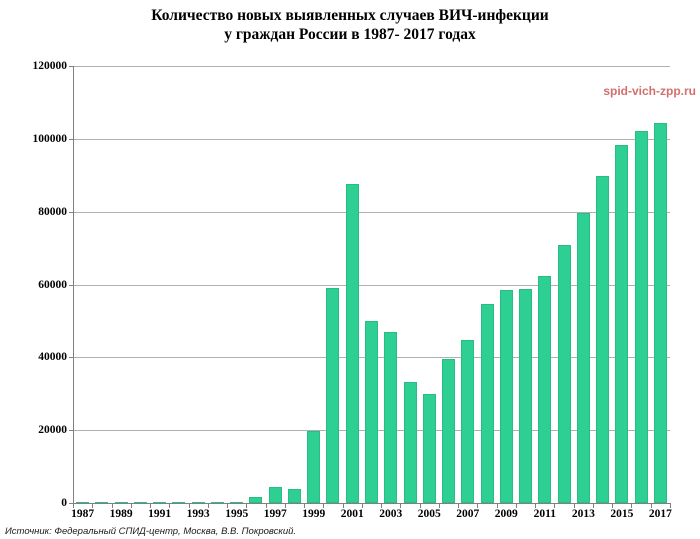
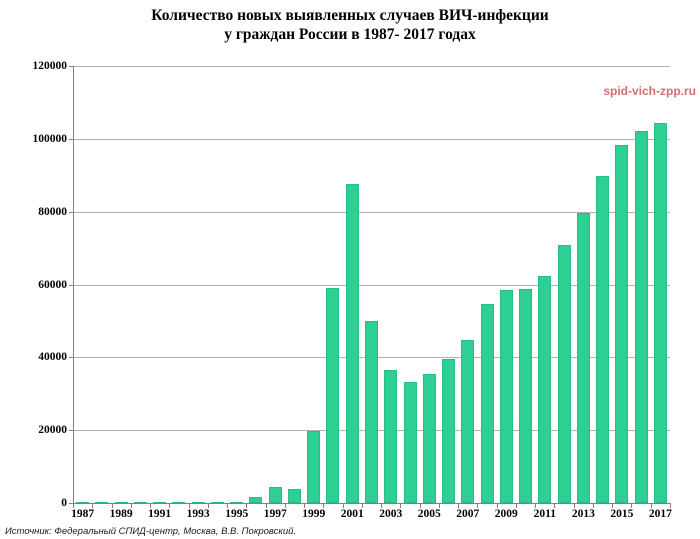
2003: 47000 -> 36000
2005: 30000 -> 36000
